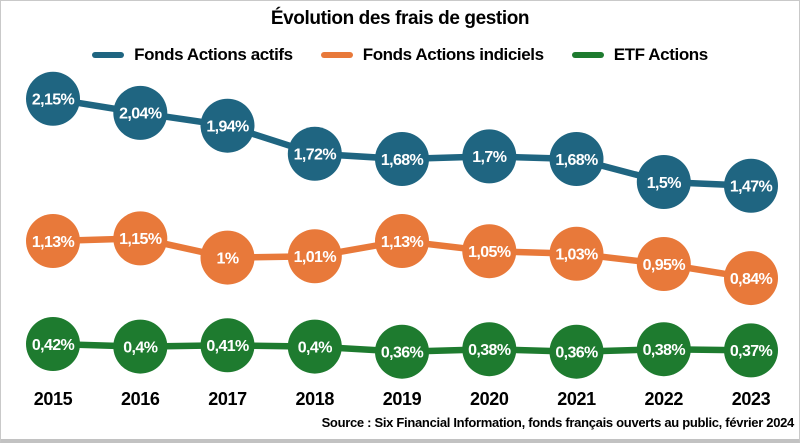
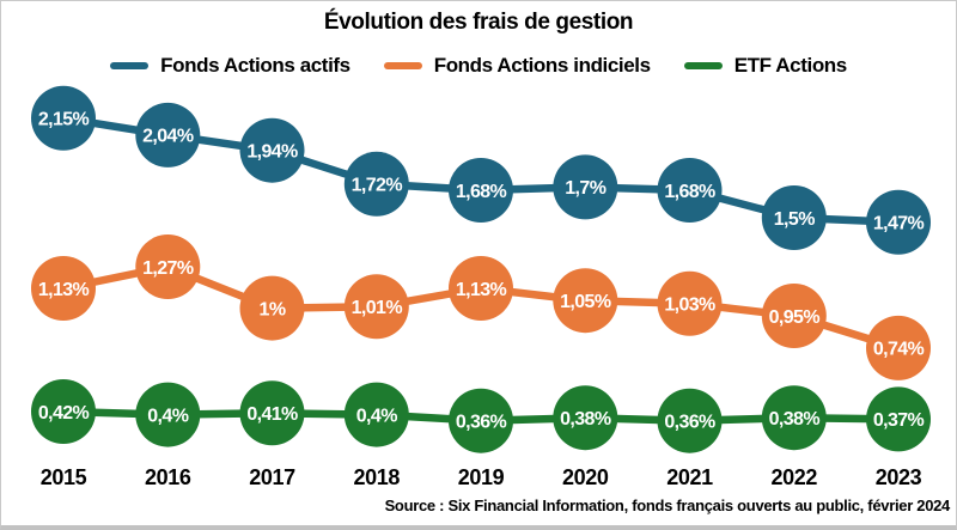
Fonds Actions indiciels/2016: 1,15% -> 1,27%
Fonds Actions indiciels/2023: 0,84% -> 0,74%
